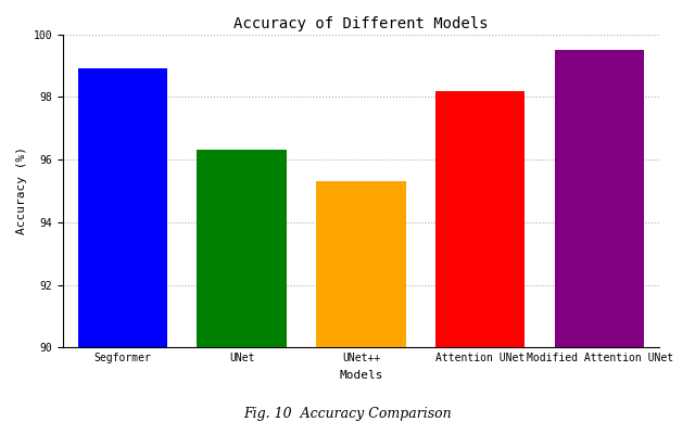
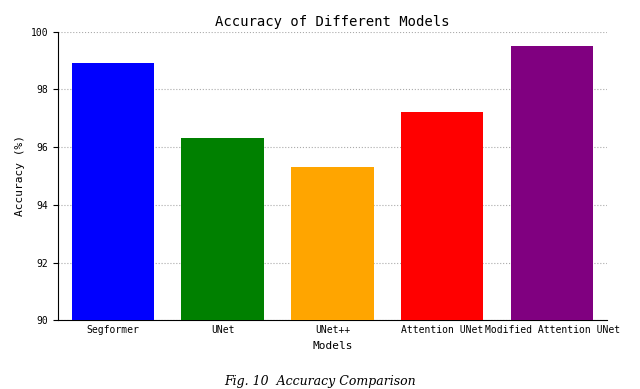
Attention UNet: 98.2 -> 97.2
